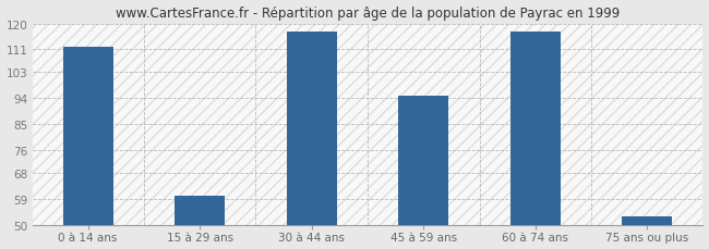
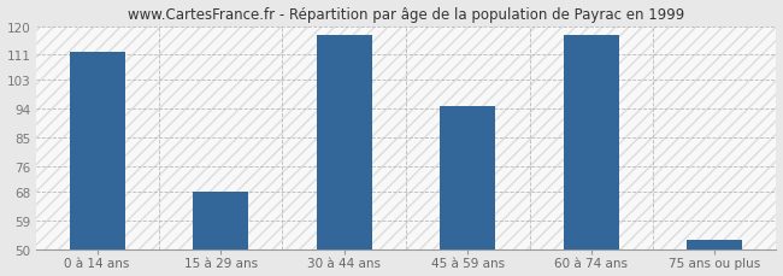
15 à 29 ans: 60 -> 68
